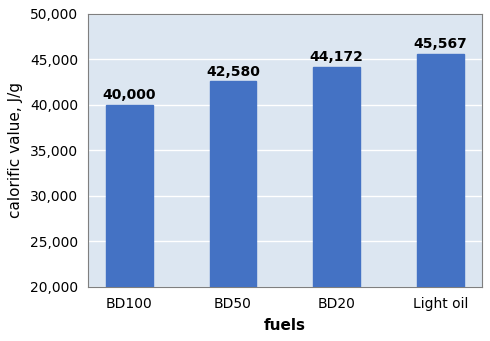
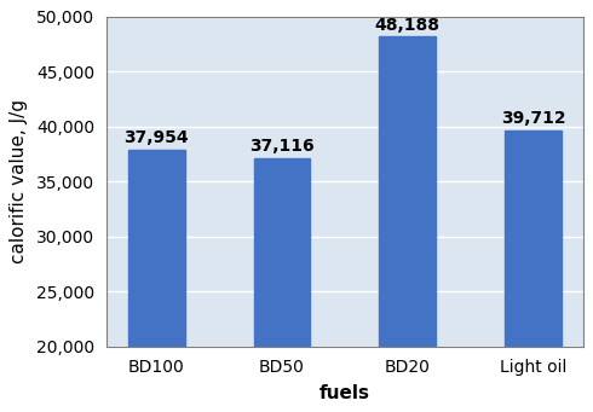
BD100: 40,000 -> 37,954
BD50: 42,580 -> 37,116
BD20: 44,172 -> 48,188
Light oil: 45,567 -> 39,712
